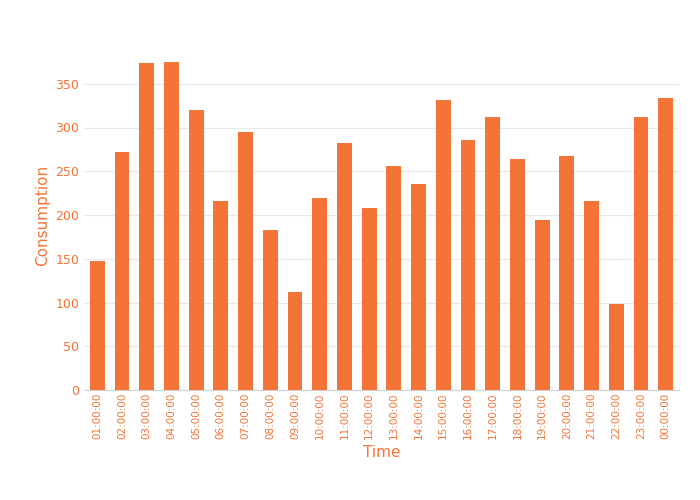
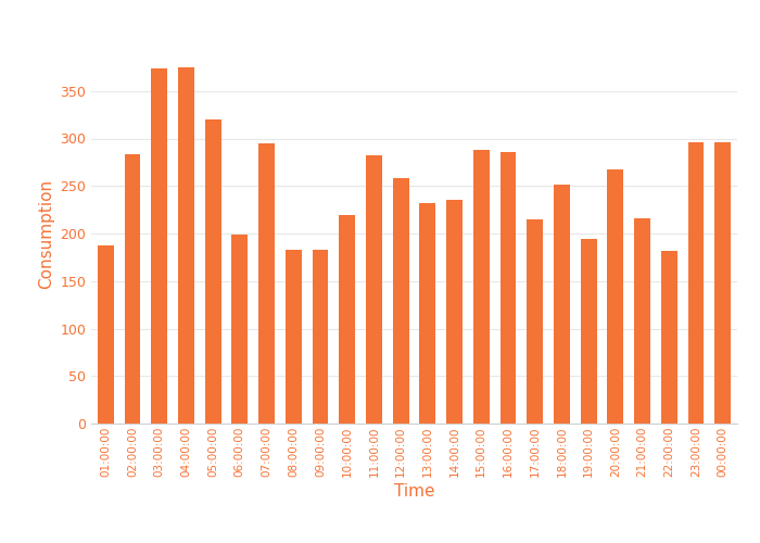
01:00:00: 148 -> 188
02:00:00: 272 -> 284
06:00:00: 216 -> 199
09:00:00: 112 -> 183
12:00:00: 208 -> 258
13:00:00: 256 -> 232
15:00:00: 332 -> 288
17:00:00: 312 -> 215
18:00:00: 264 -> 252
22:00:00: 98 -> 182
23:00:00: 312 -> 296
00:00:00: 334 -> 296
